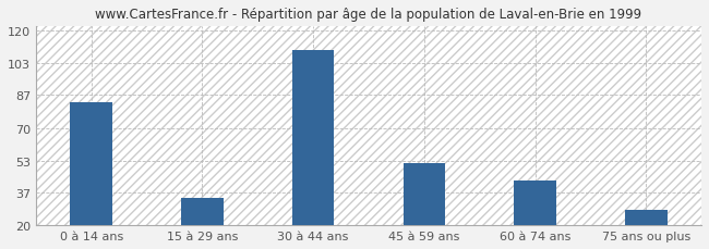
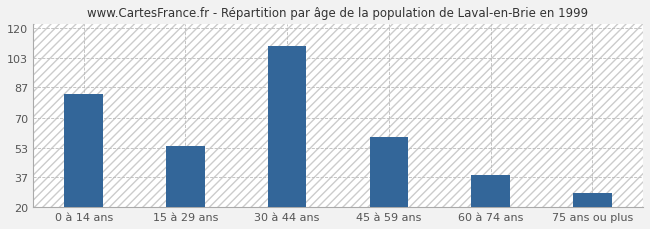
15 à 29 ans: 34 -> 54
45 à 59 ans: 52 -> 59
60 à 74 ans: 43 -> 38
